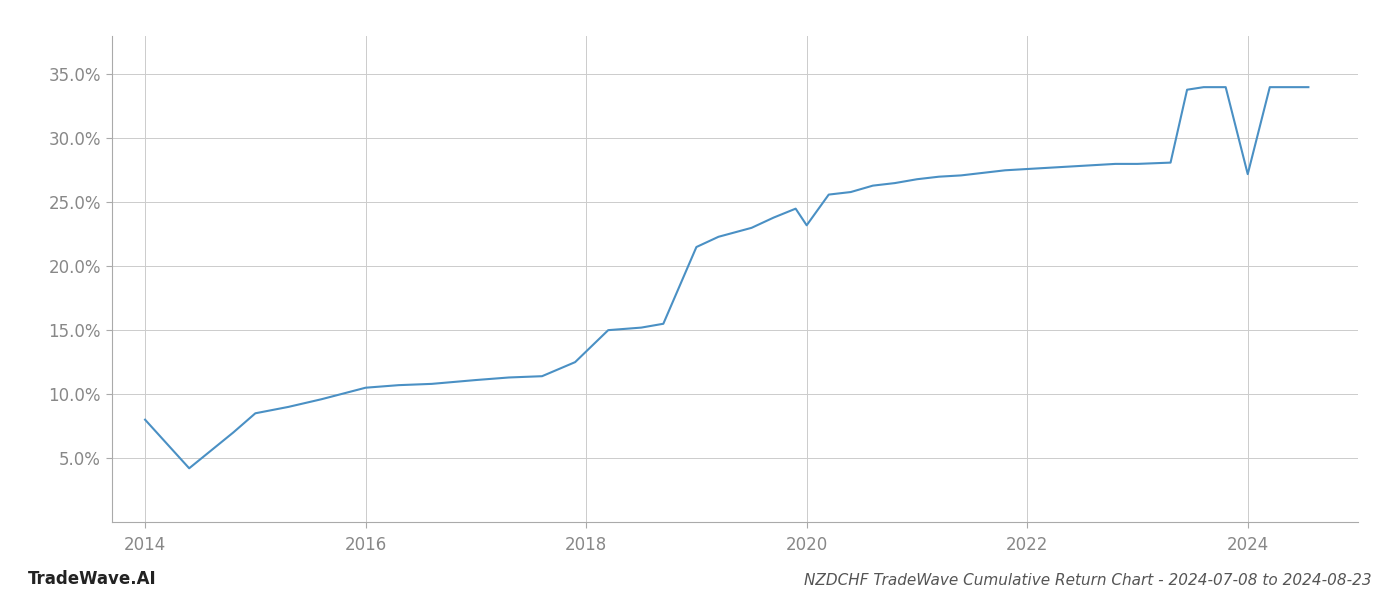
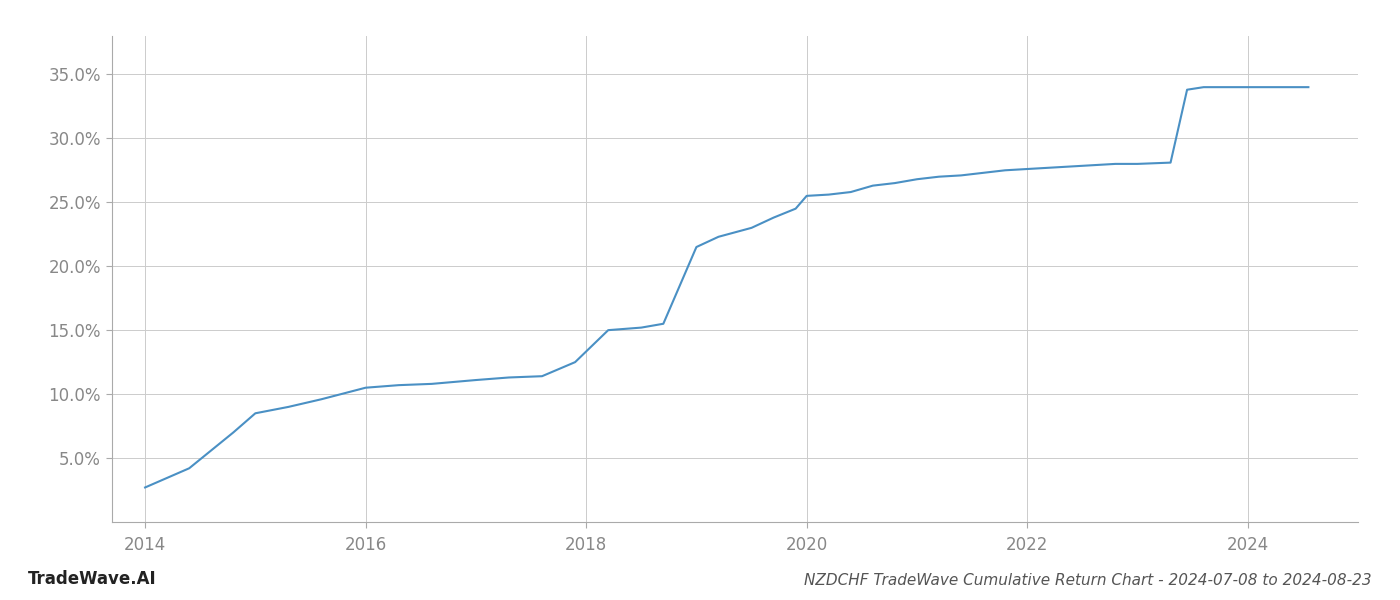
2014: 8.0% -> 2.7%
2020: 23.2% -> 25.5%
2024: 27.2% -> 34.0%
